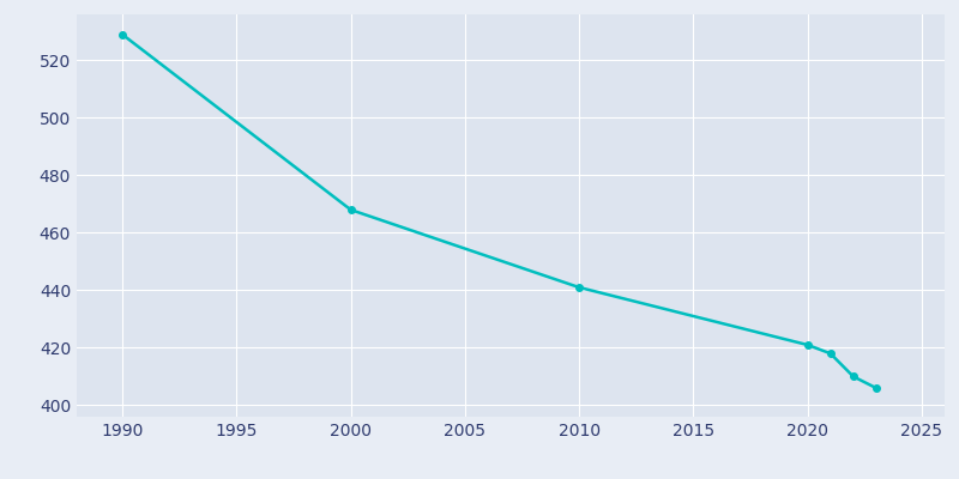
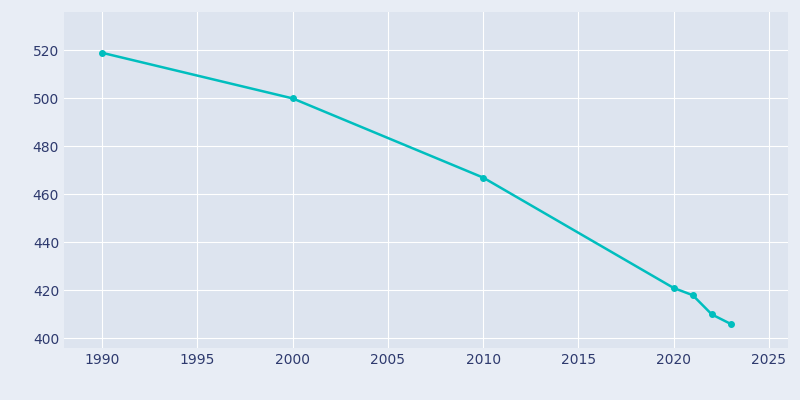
1990: 529 -> 519
2000: 468 -> 500
2010: 441 -> 467
